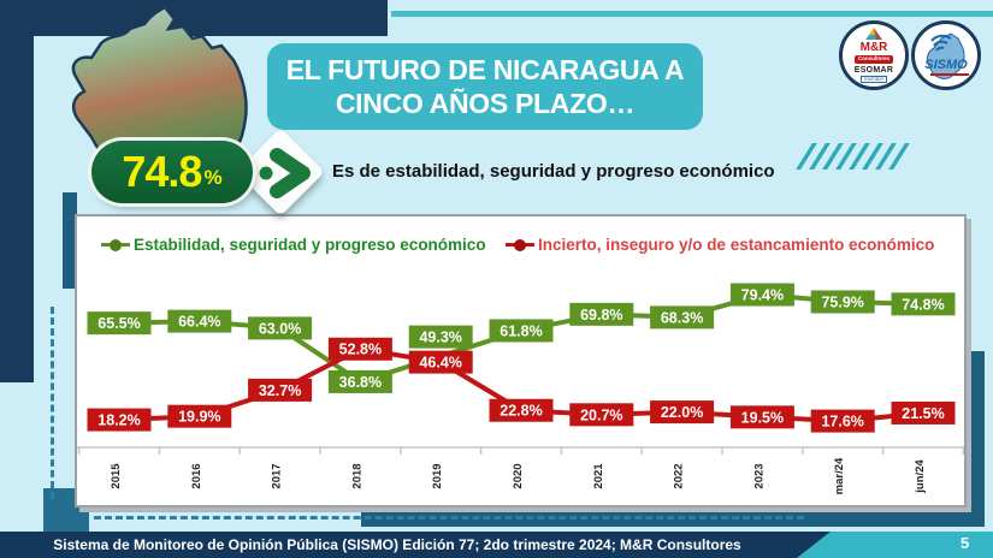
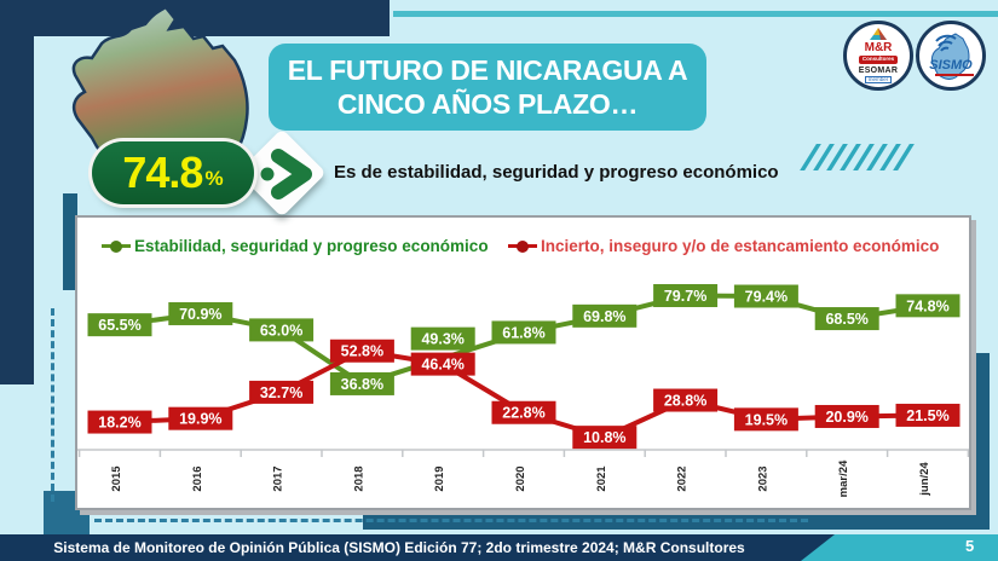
Estabilidad, seguridad y progreso económico/2016: 66.4% -> 70.9%
Incierto, inseguro y/o de estancamiento económico/2021: 20.7% -> 10.8%
Estabilidad, seguridad y progreso económico/2022: 68.3% -> 79.7%
Incierto, inseguro y/o de estancamiento económico/2022: 22.0% -> 28.8%
Estabilidad, seguridad y progreso económico/mar/24: 75.9% -> 68.5%
Incierto, inseguro y/o de estancamiento económico/mar/24: 17.6% -> 20.9%
